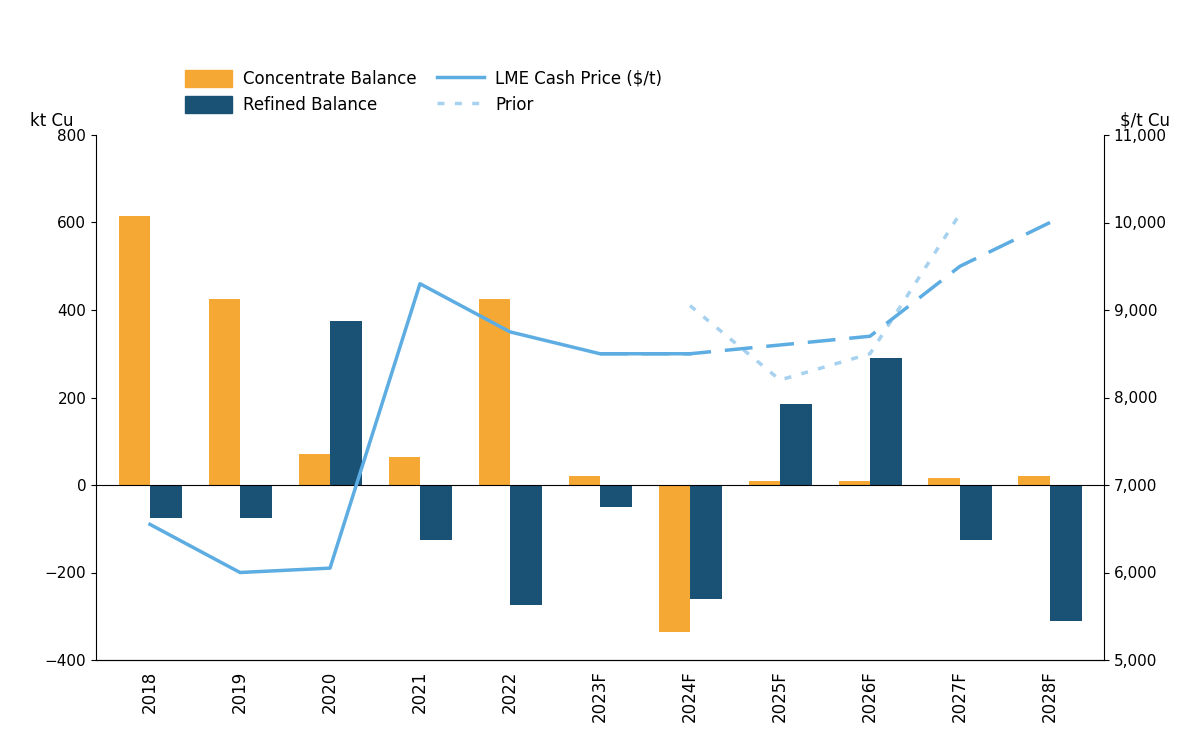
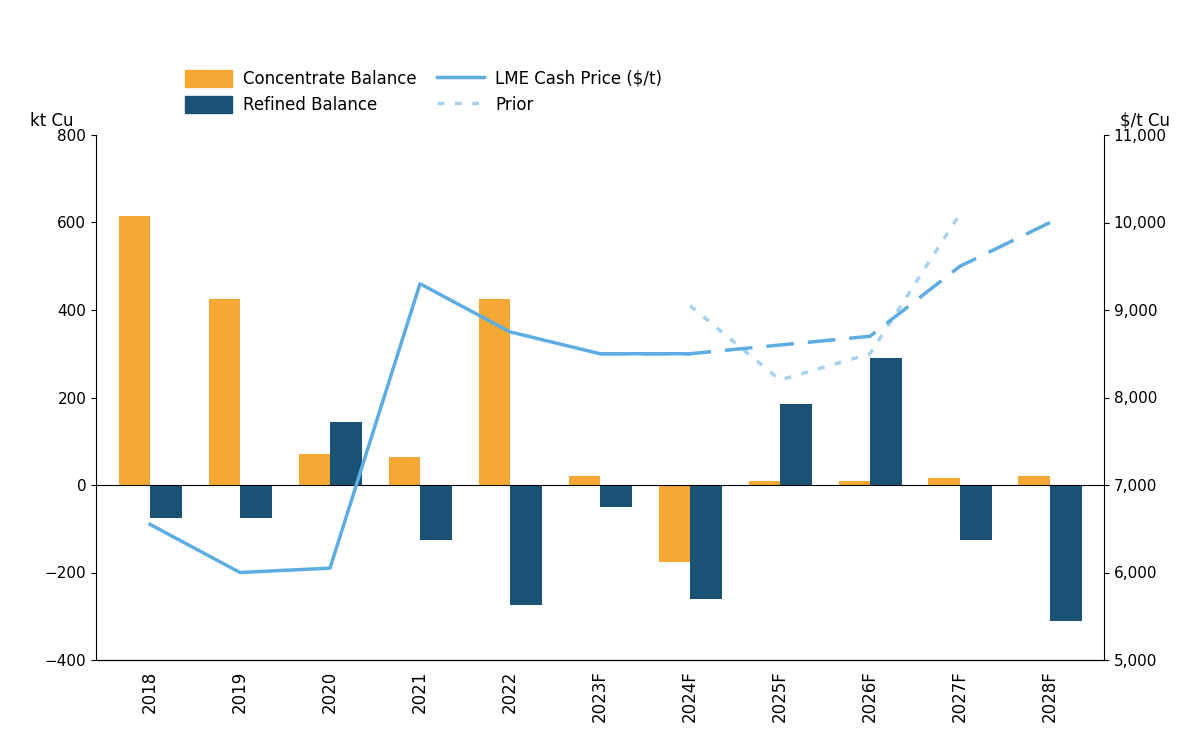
Refined Balance/2020: 375 -> 145
Concentrate Balance/2024F: -335 -> -175
